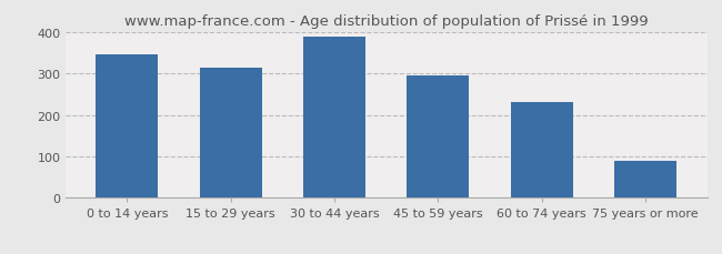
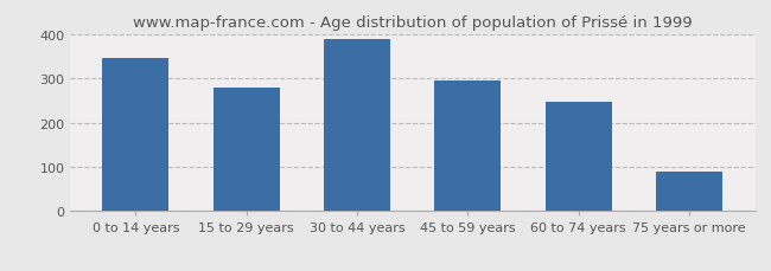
15 to 29 years: 315 -> 280
60 to 74 years: 230 -> 248
